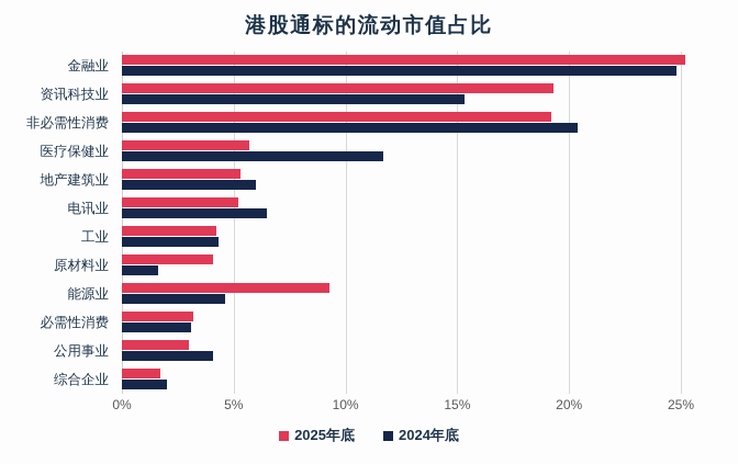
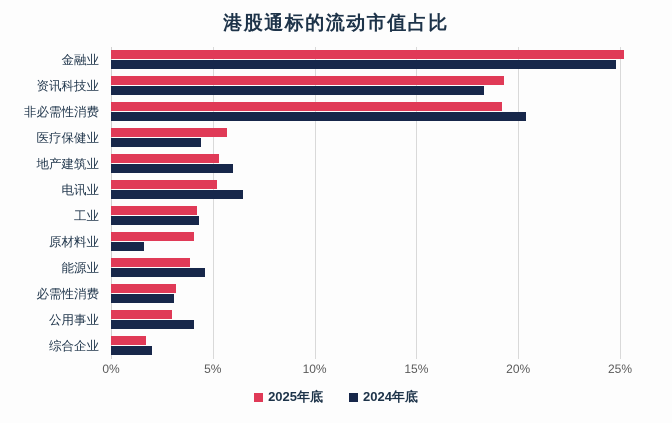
2024年底/资讯科技业: 15.3% -> 18.3%
2024年底/医疗保健业: 11.7% -> 4.4%
2025年底/能源业: 9.3% -> 3.9%
